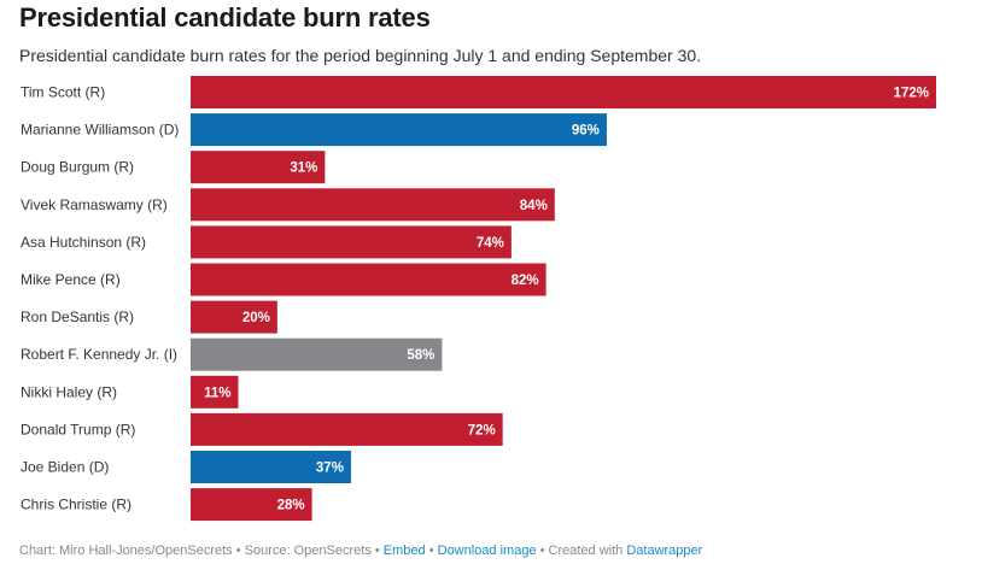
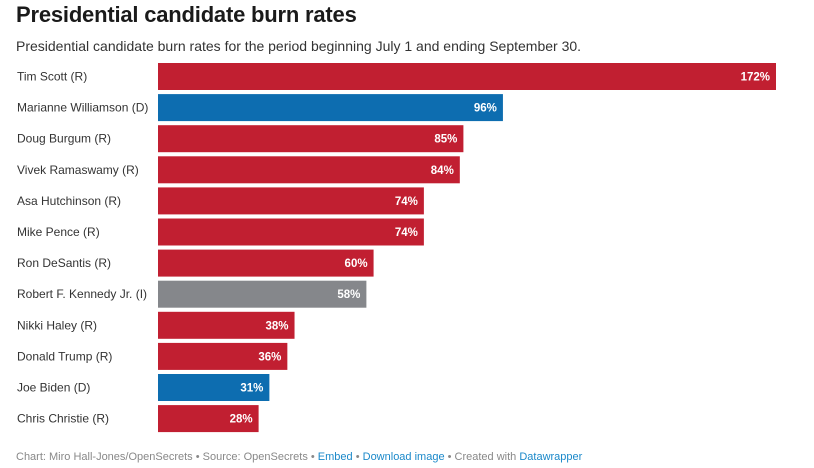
Doug Burgum (R): 31% -> 85%
Mike Pence (R): 82% -> 74%
Ron DeSantis (R): 20% -> 60%
Nikki Haley (R): 11% -> 38%
Donald Trump (R): 72% -> 36%
Joe Biden (D): 37% -> 31%
